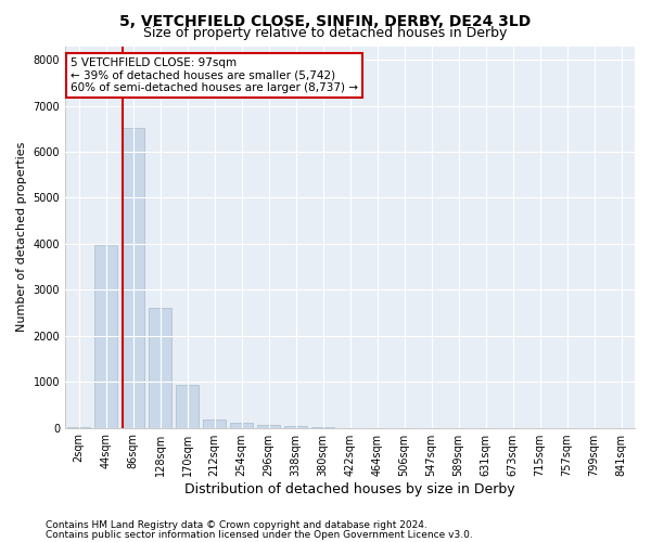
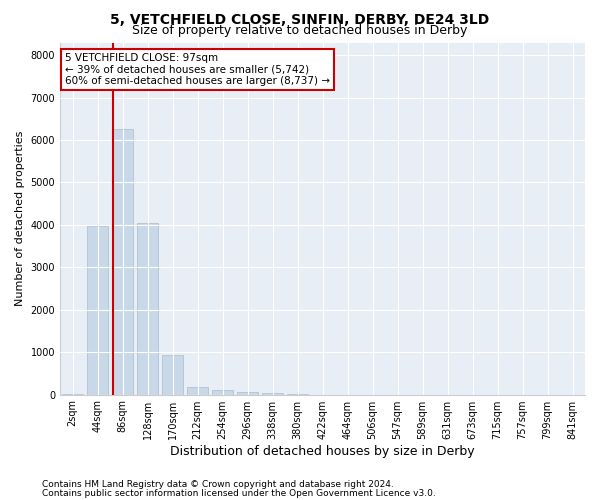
86sqm: 6520 -> 6250
128sqm: 2600 -> 4050
